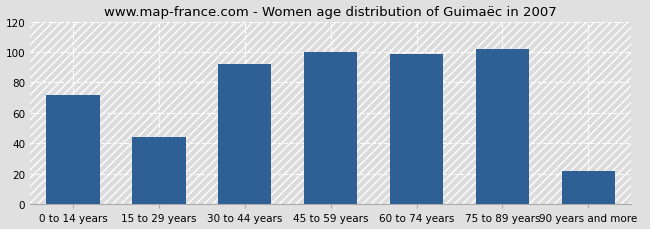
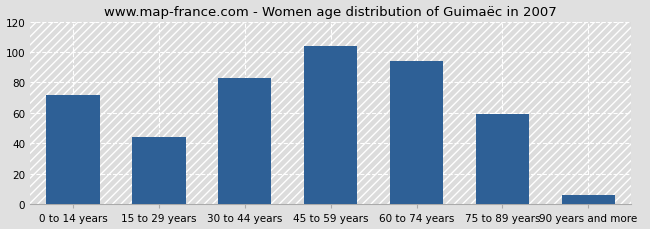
30 to 44 years: 92 -> 83
45 to 59 years: 100 -> 104
60 to 74 years: 99 -> 94
75 to 89 years: 102 -> 59
90 years and more: 22 -> 6
